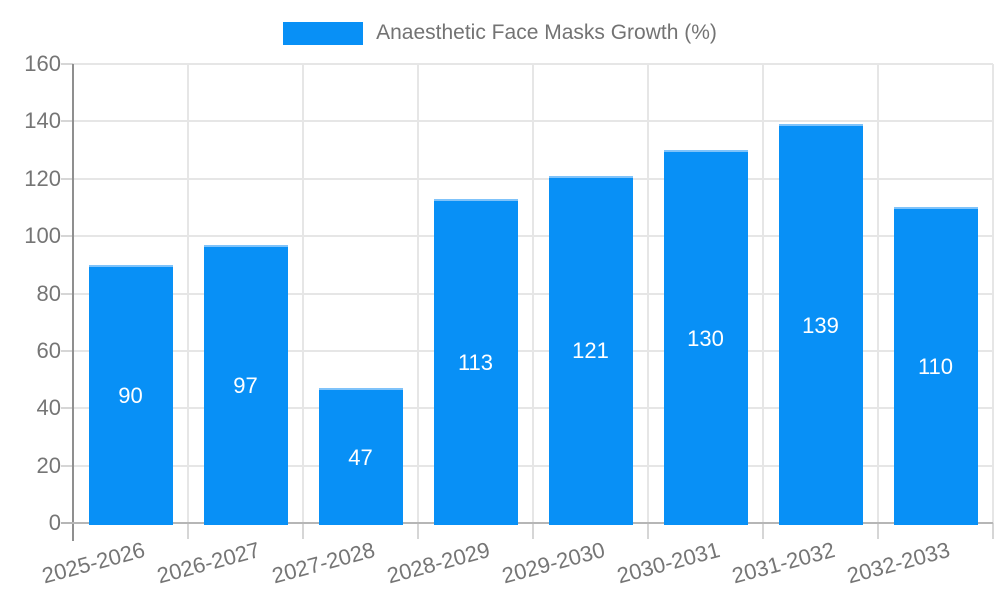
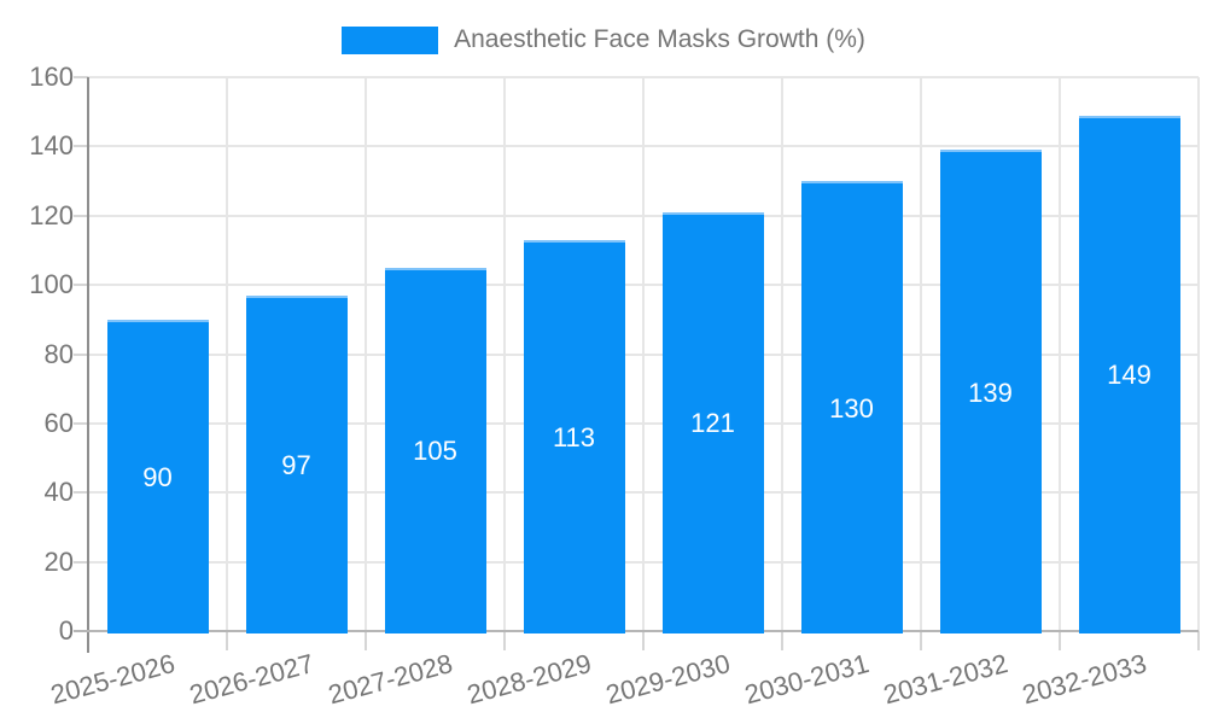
2027-2028: 47 -> 105
2032-2033: 110 -> 149
